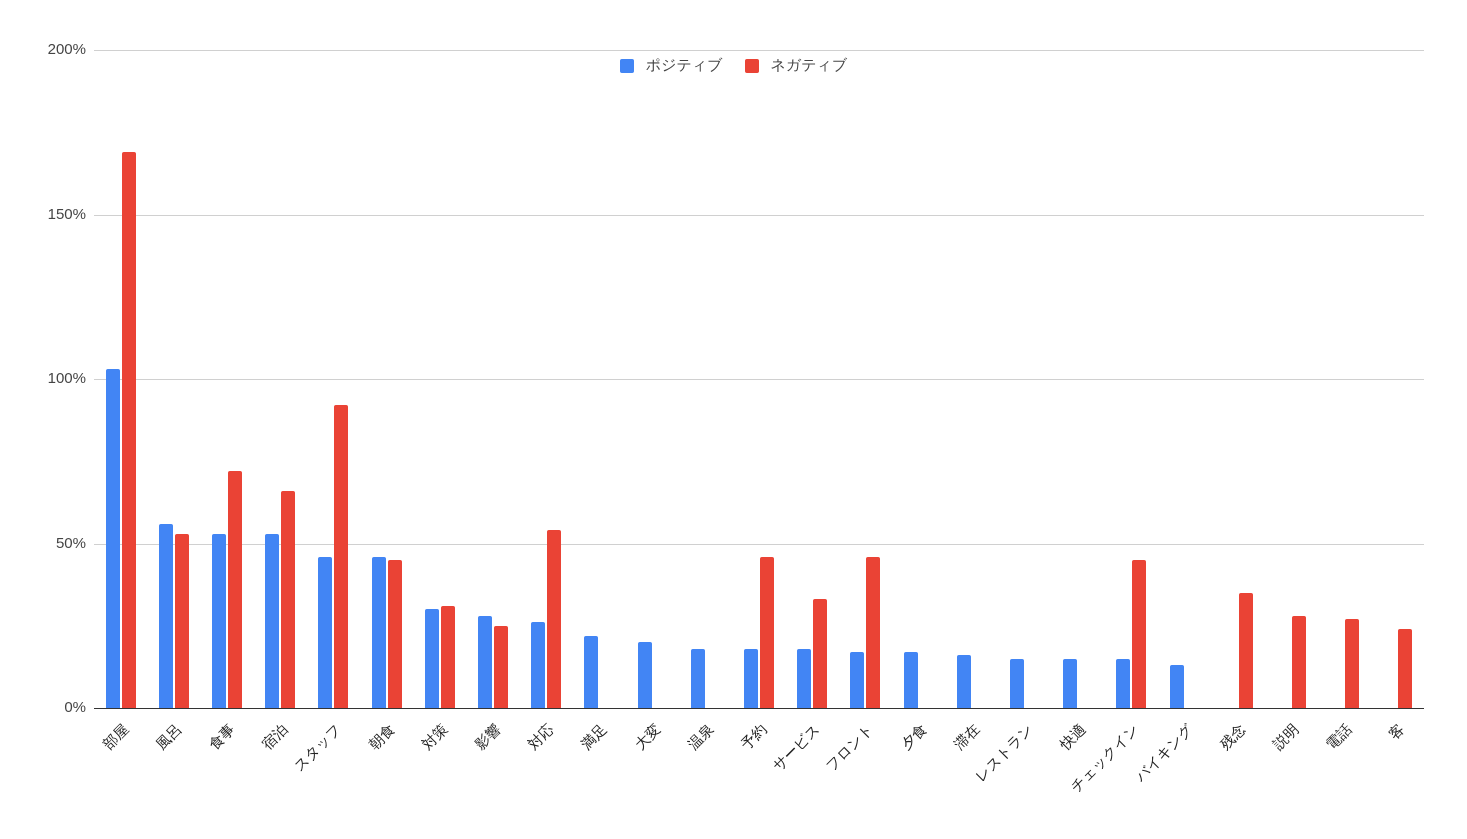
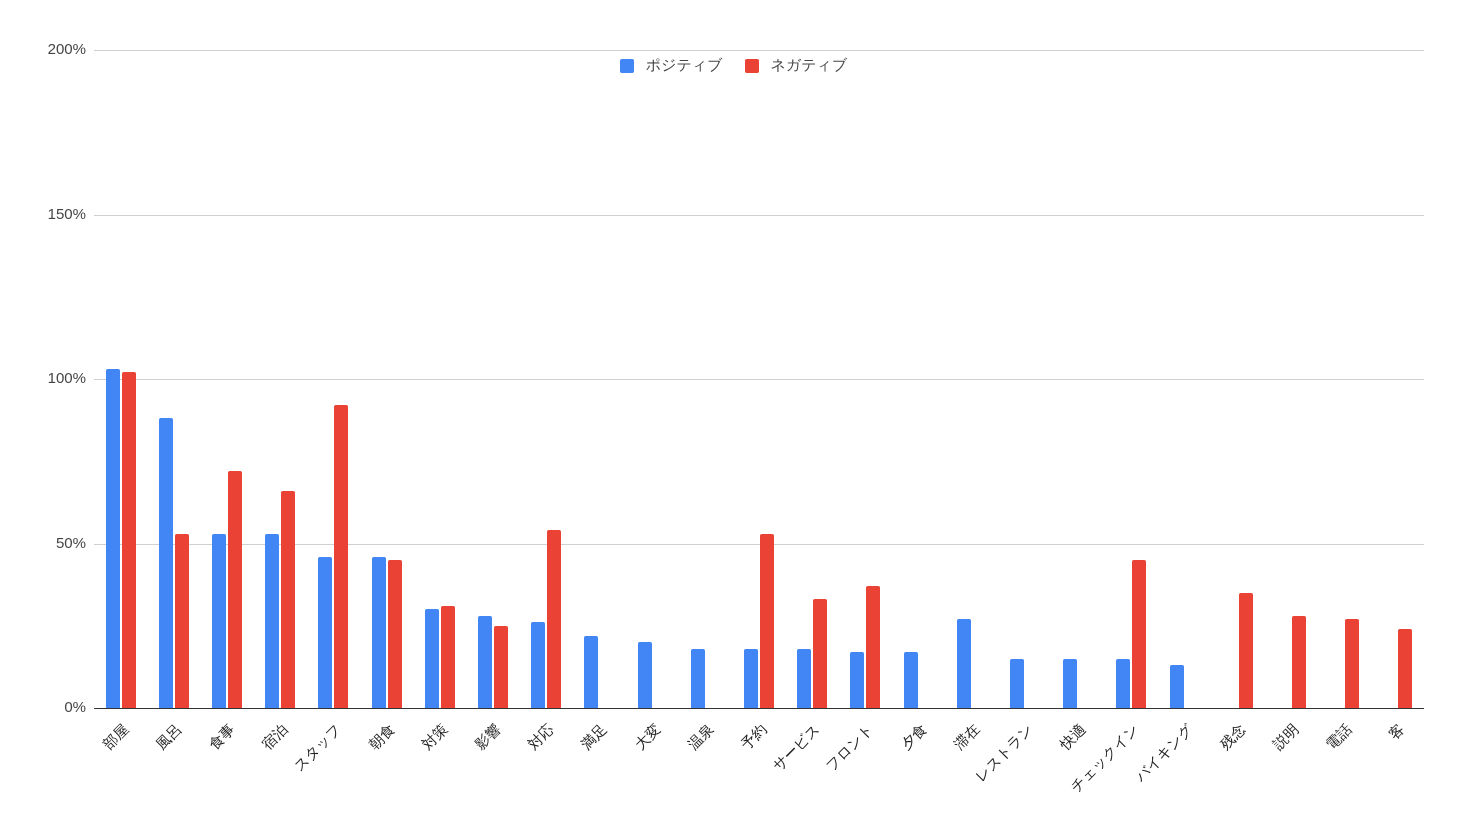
ネガティブ/部屋: 169% -> 102%
ポジティブ/風呂: 56% -> 88%
ネガティブ/予約: 46% -> 53%
ネガティブ/フロント: 46% -> 37%
ポジティブ/滞在: 16% -> 27%
